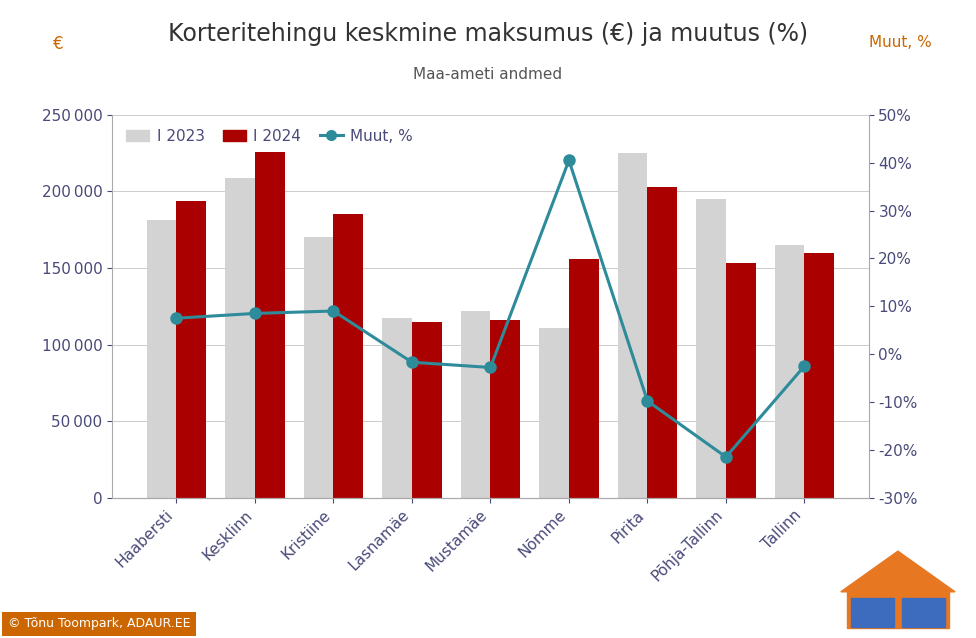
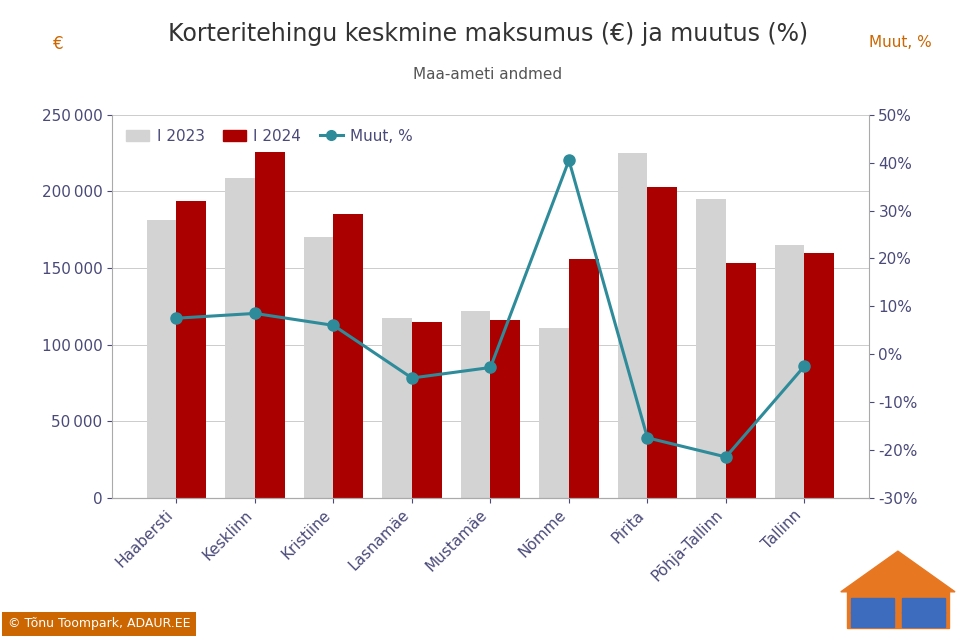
Muut, %/Kristiine: 9.0% -> 6.0%
Muut, %/Lasnamäe: -1.7% -> -5.0%
Muut, %/Pirita: -9.8% -> -17.5%
